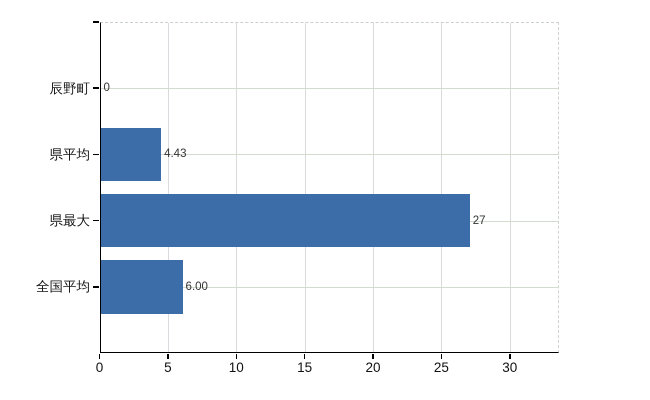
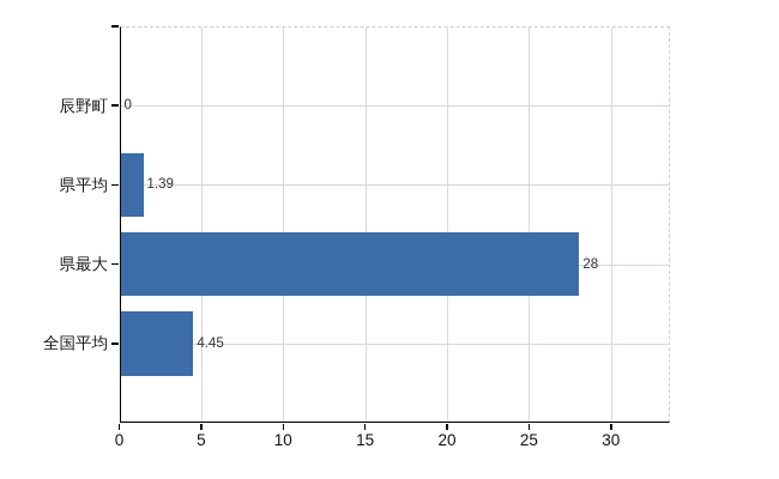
県平均: 4.43 -> 1.39
県最大: 27 -> 28
全国平均: 6.00 -> 4.45
